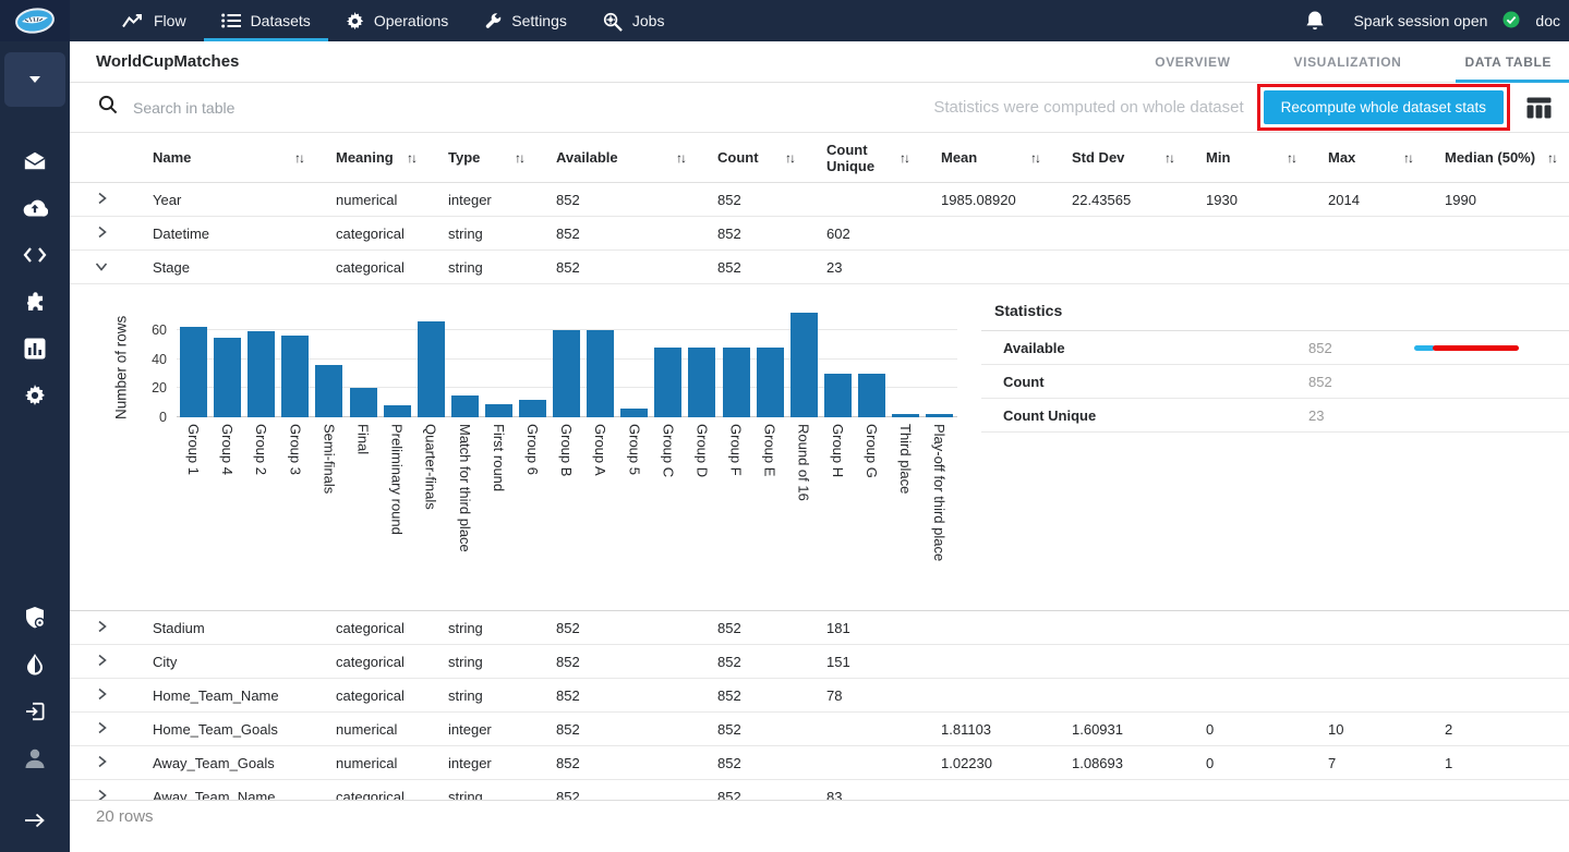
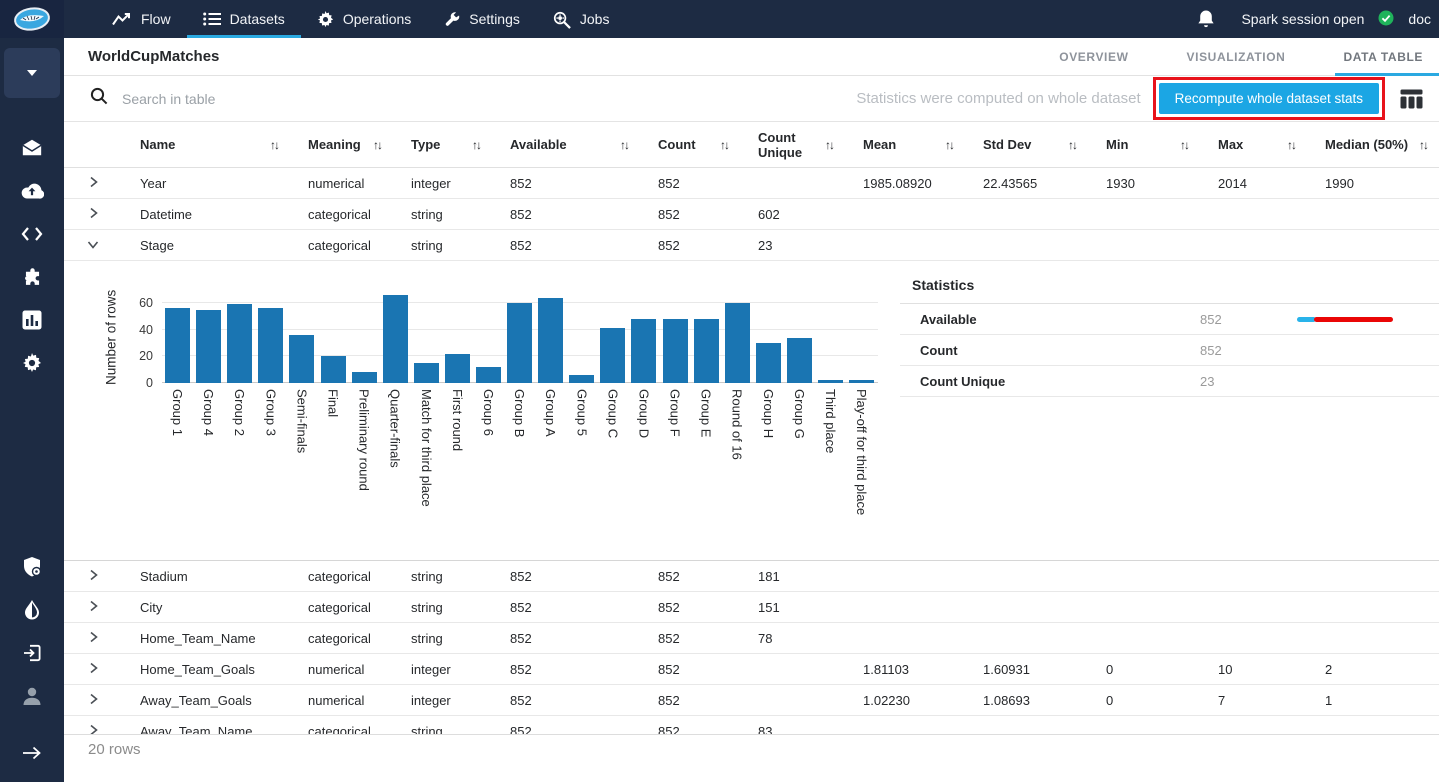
Group 1: 62 -> 56
First round: 9 -> 22
Group A: 60 -> 64
Group C: 48 -> 41
Round of 16: 72 -> 60
Group G: 30 -> 34
